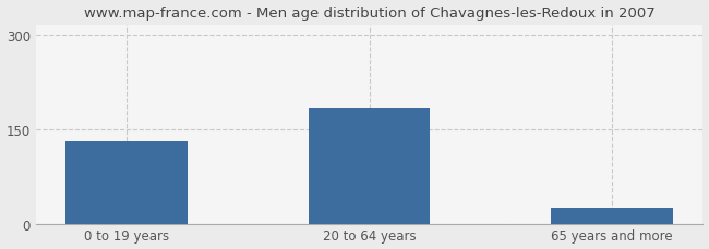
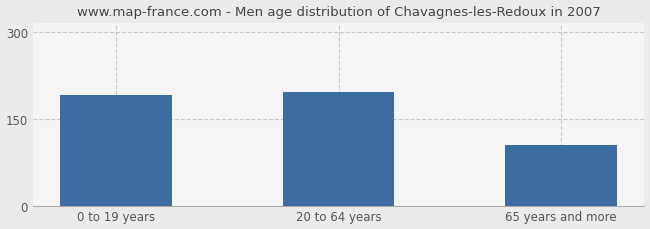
0 to 19 years: 130 -> 190
20 to 64 years: 183 -> 196
65 years and more: 25 -> 104
